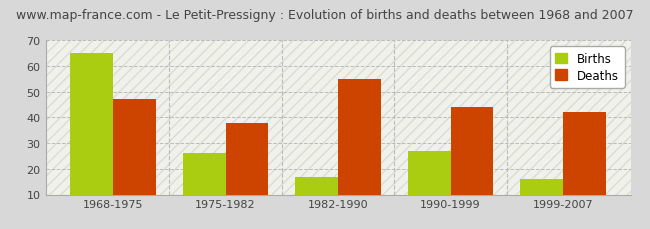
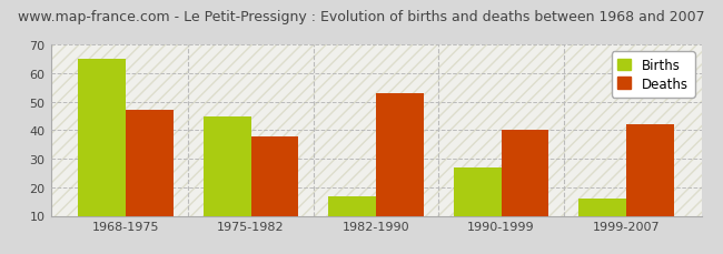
Births/1975-1982: 26 -> 45
Deaths/1982-1990: 55 -> 53
Deaths/1990-1999: 44 -> 40
